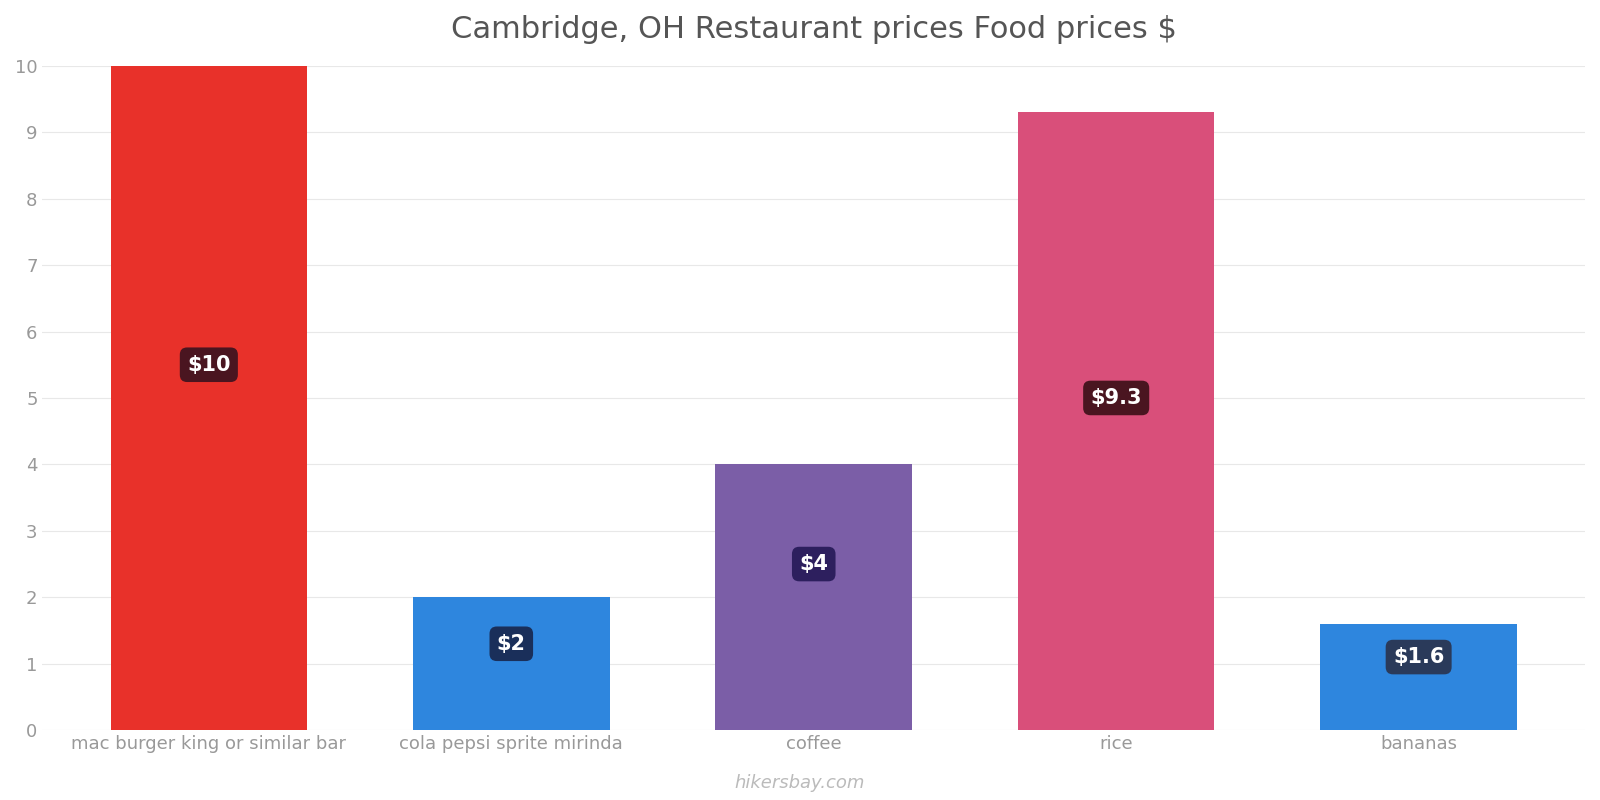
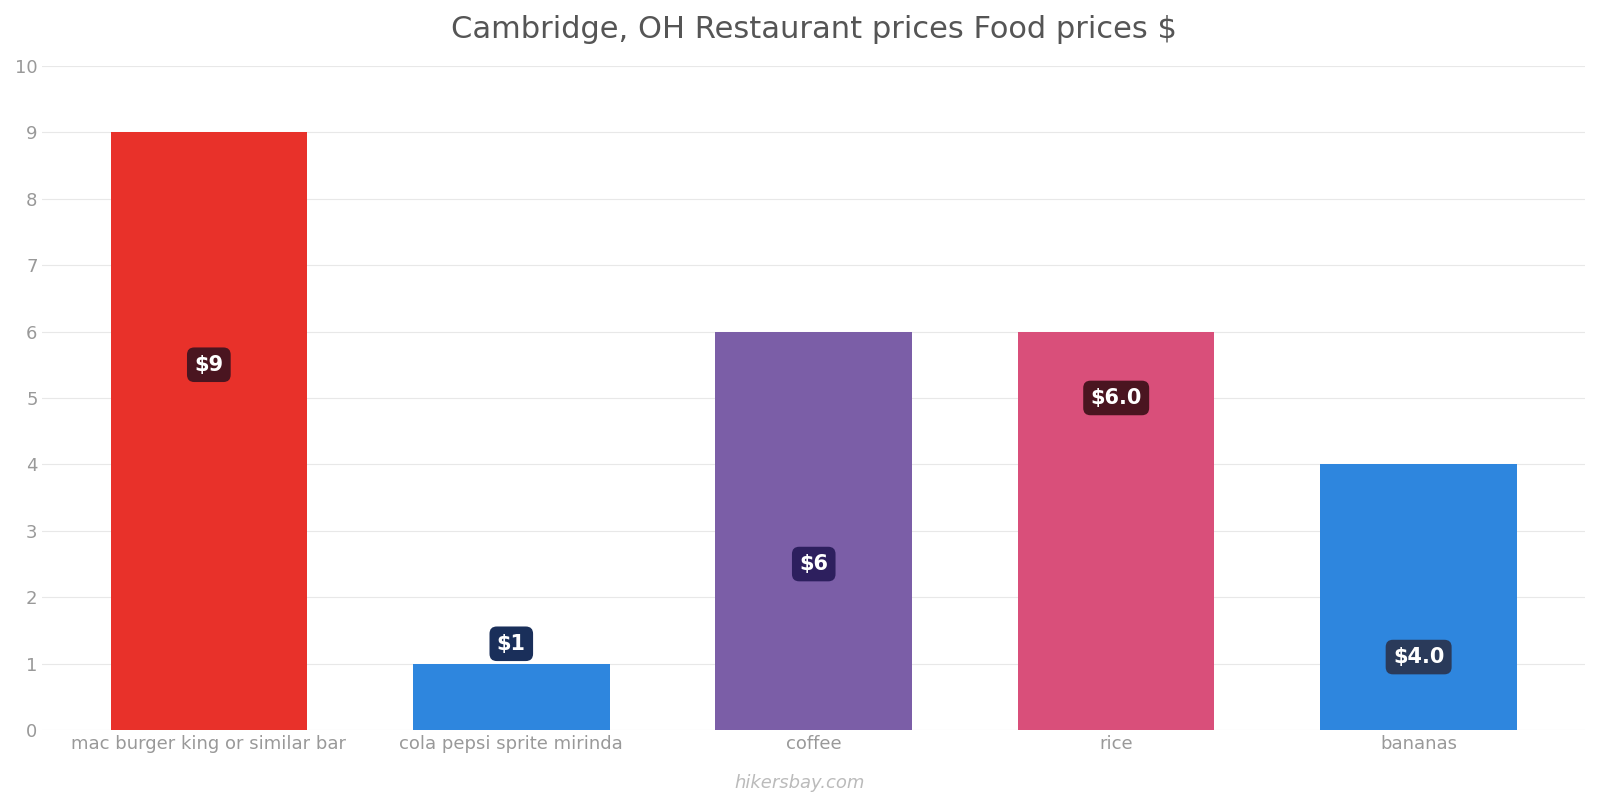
mac burger king or similar bar: $10 -> $9
cola pepsi sprite mirinda: $2 -> $1
coffee: $4 -> $6
rice: $9.3 -> $6.0
bananas: $1.6 -> $4.0
